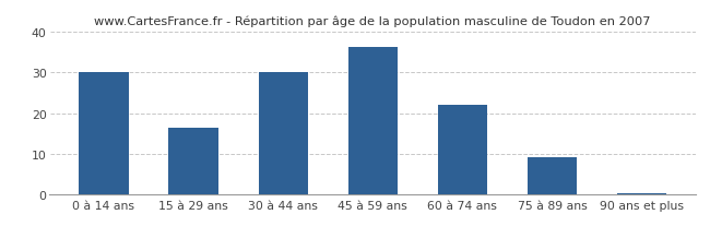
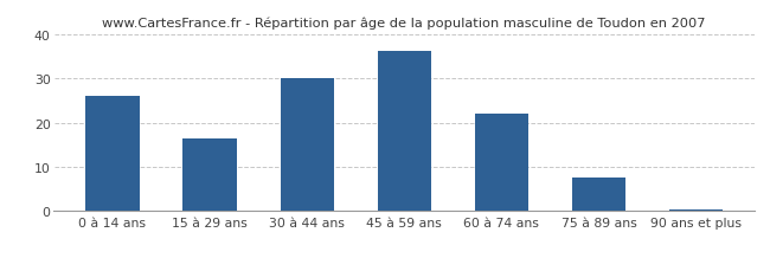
0 à 14 ans: 30.0 -> 26.0
75 à 89 ans: 9.3 -> 7.5
